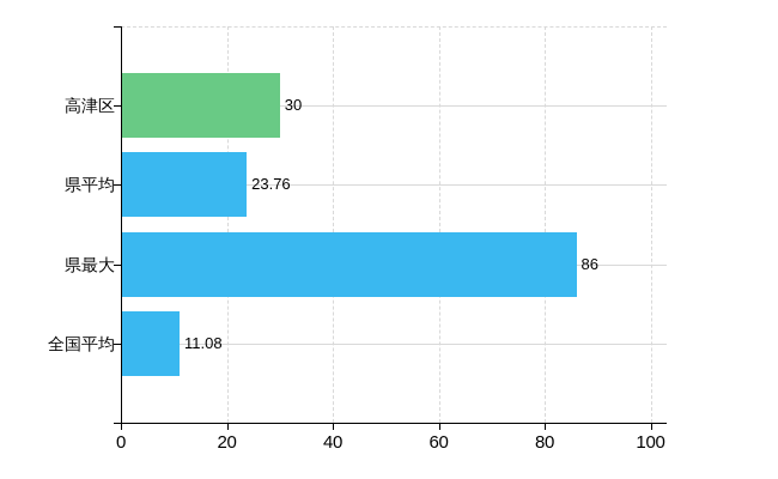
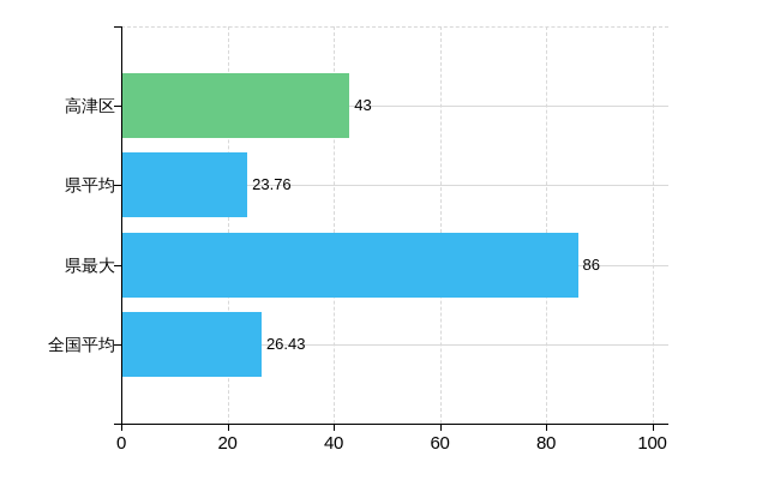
高津区: 30 -> 43
全国平均: 11.08 -> 26.43
